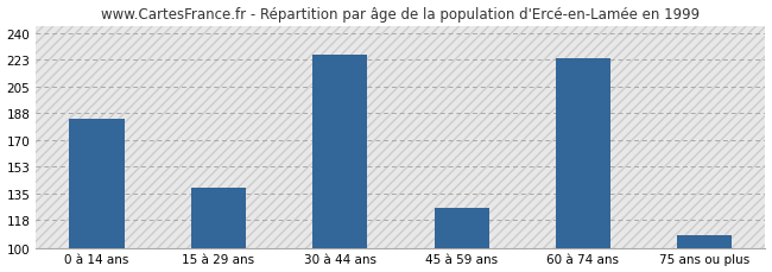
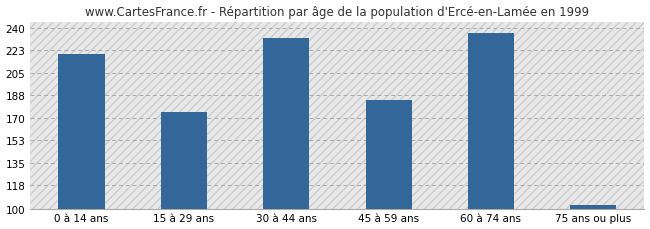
0 à 14 ans: 184 -> 220
15 à 29 ans: 139 -> 175
30 à 44 ans: 226 -> 232
45 à 59 ans: 126 -> 184
60 à 74 ans: 224 -> 236
75 ans ou plus: 108 -> 103
